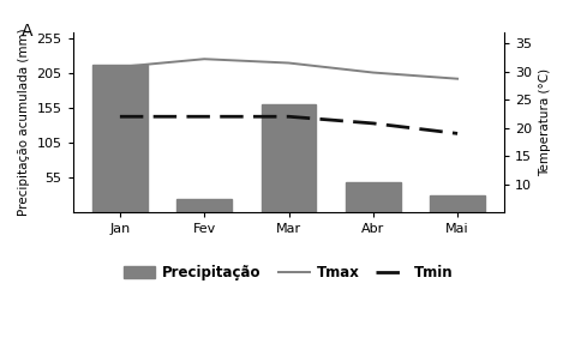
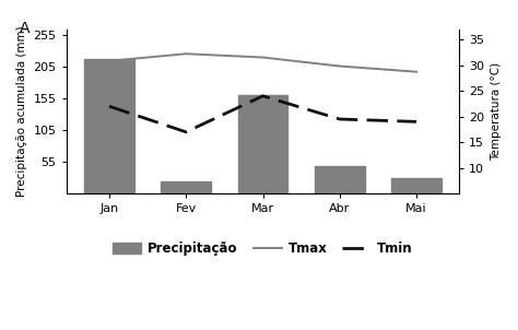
Tmin/Fev: 22.0 -> 17.0
Tmin/Mar: 22.0 -> 24.0
Tmin/Abr: 20.8 -> 19.5
